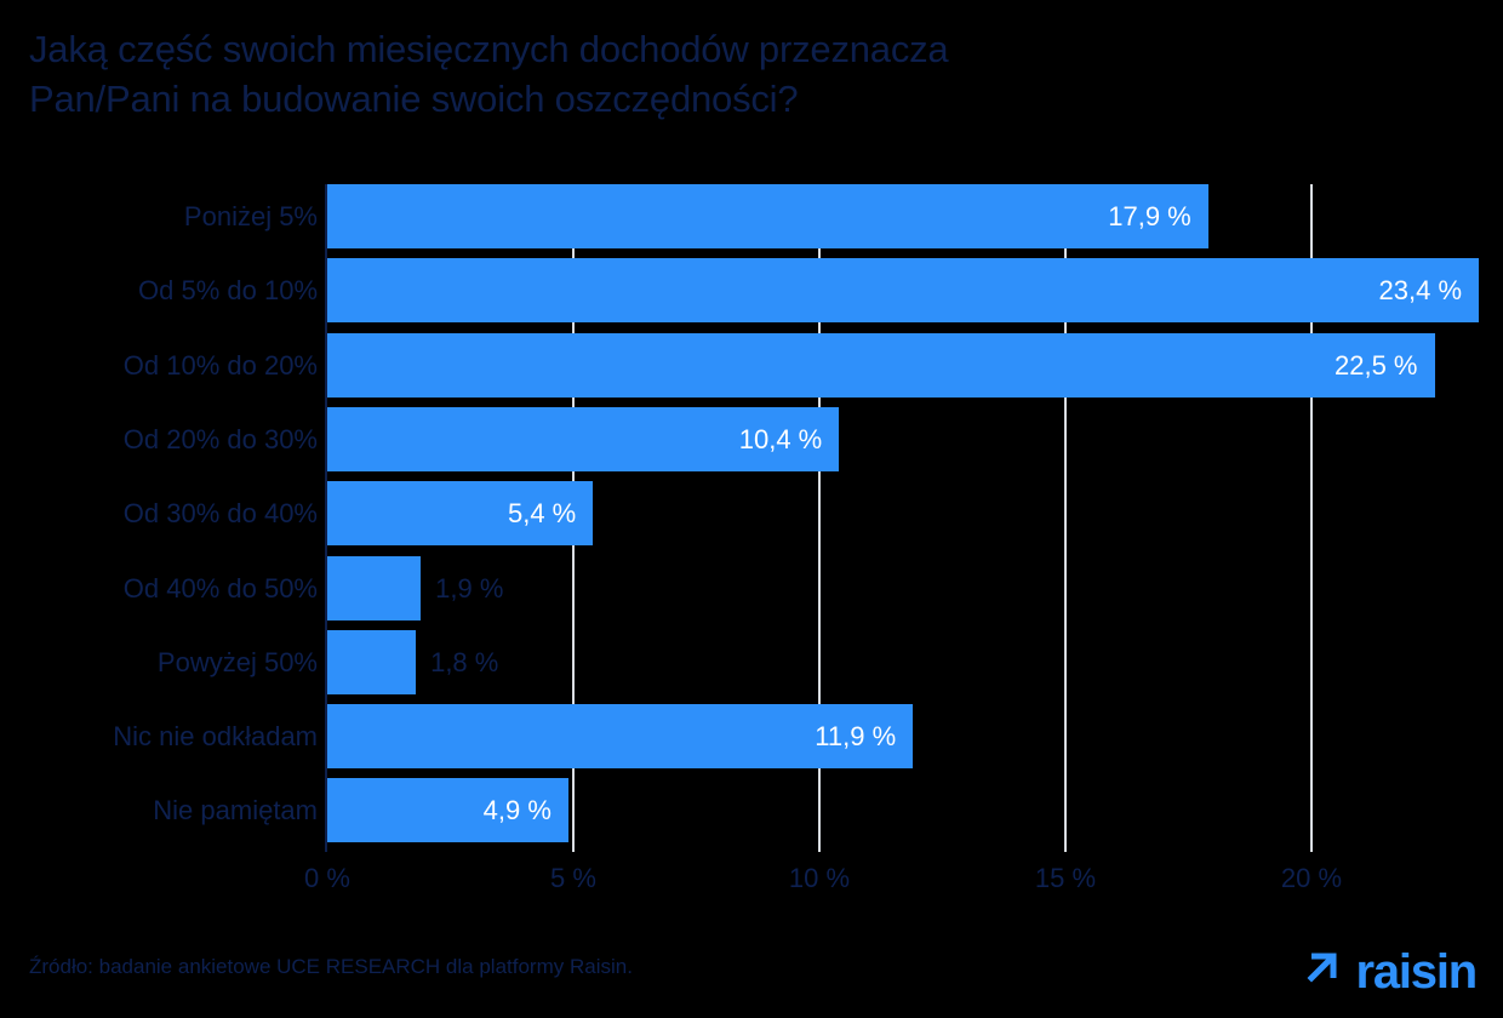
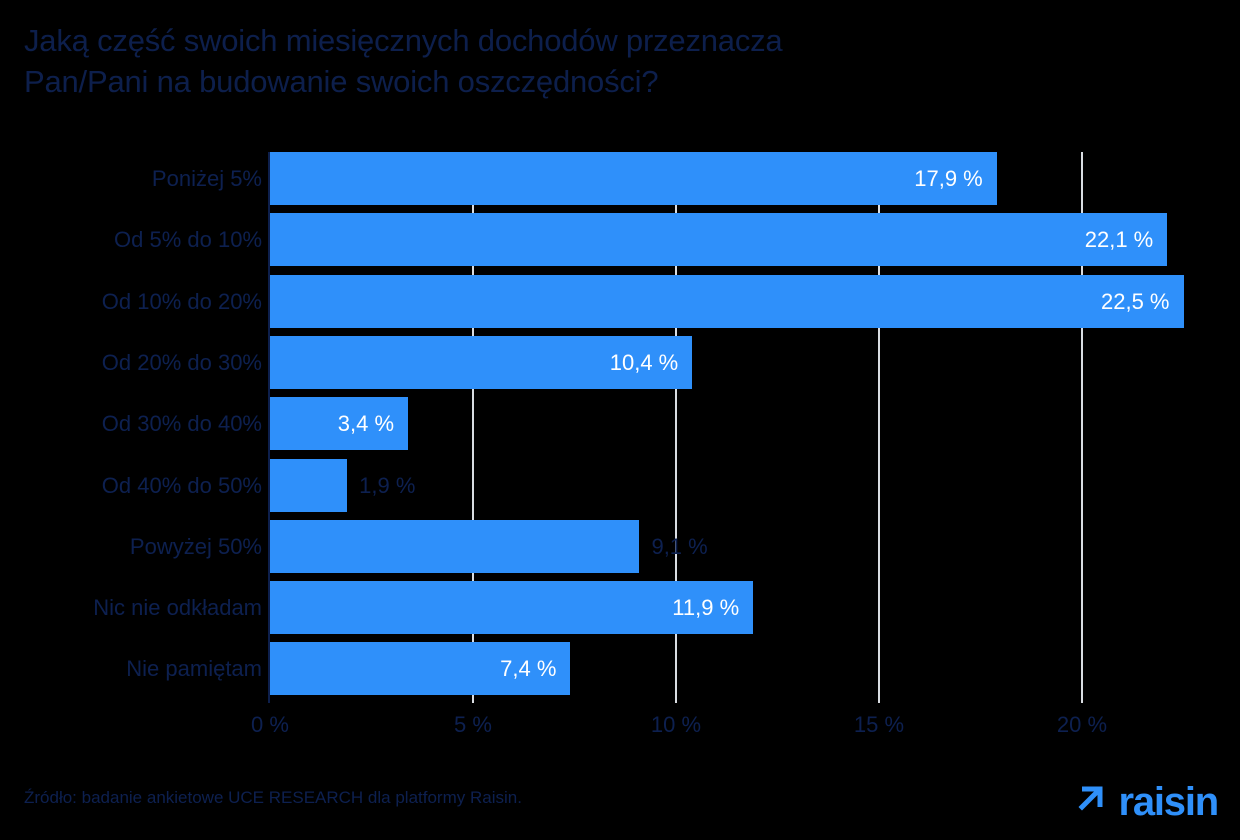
Od 5% do 10%: 23,4 -> 22,1
Od 30% do 40%: 5,4 -> 3,4
Powyżej 50%: 1,8 -> 9,1
Nie pamiętam: 4,9 -> 7,4
